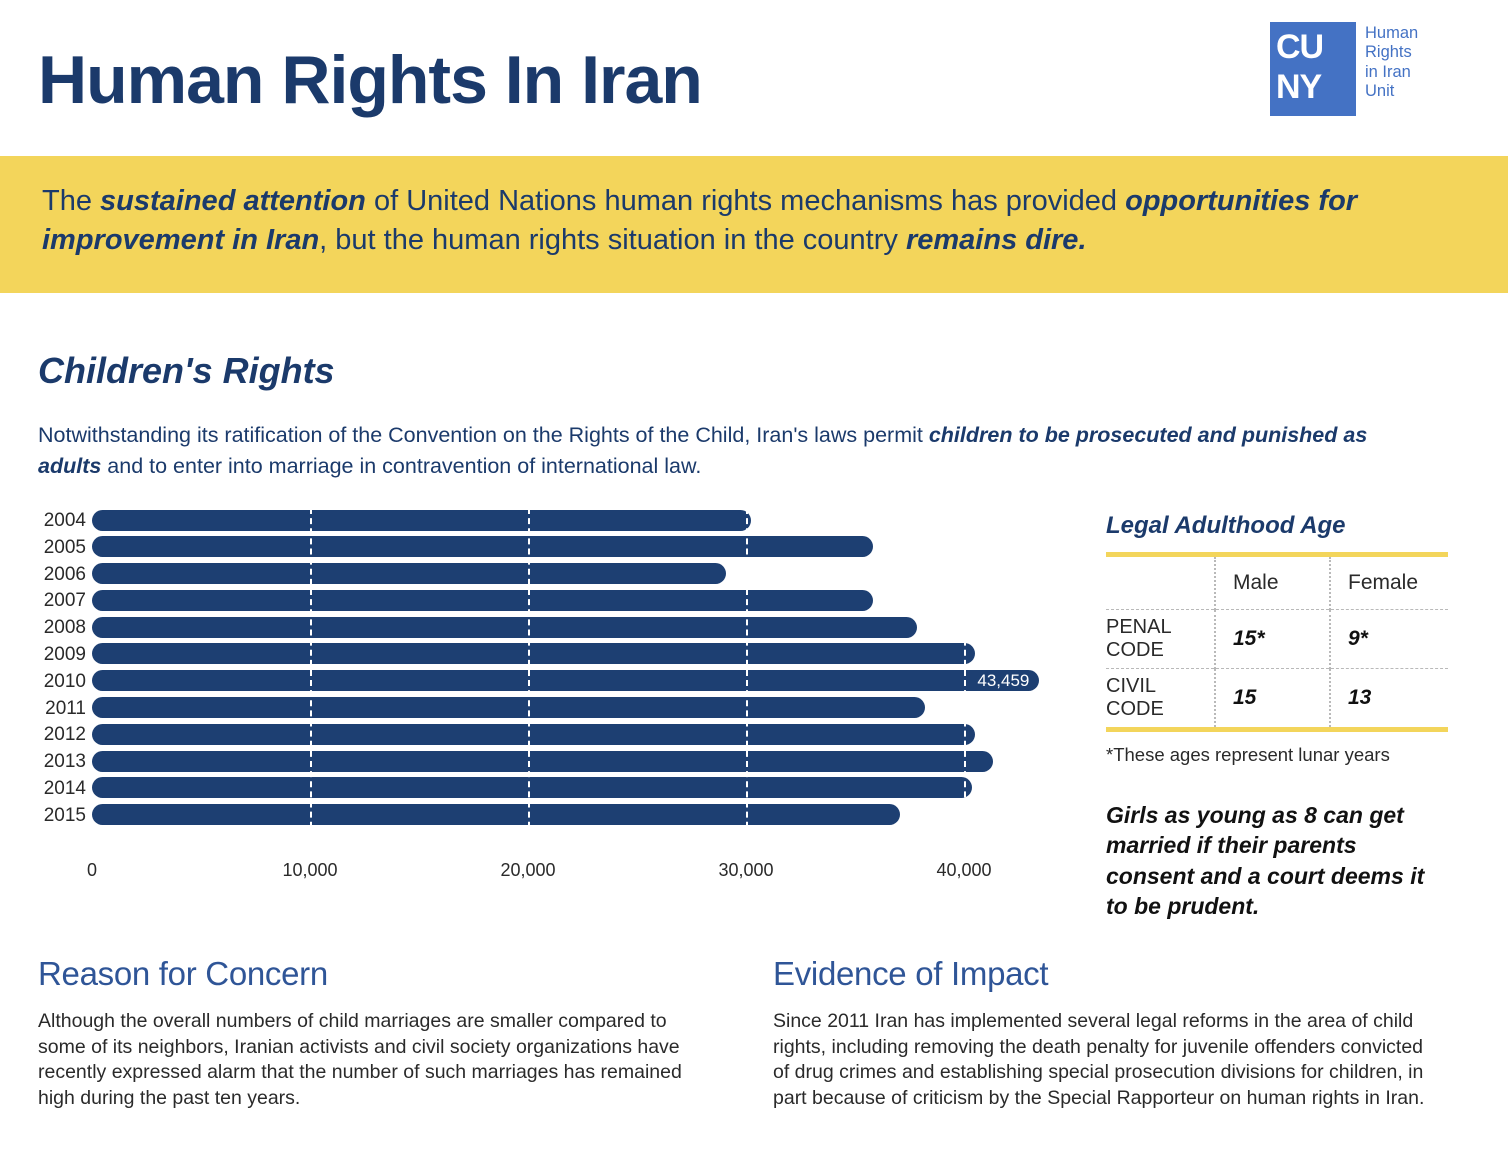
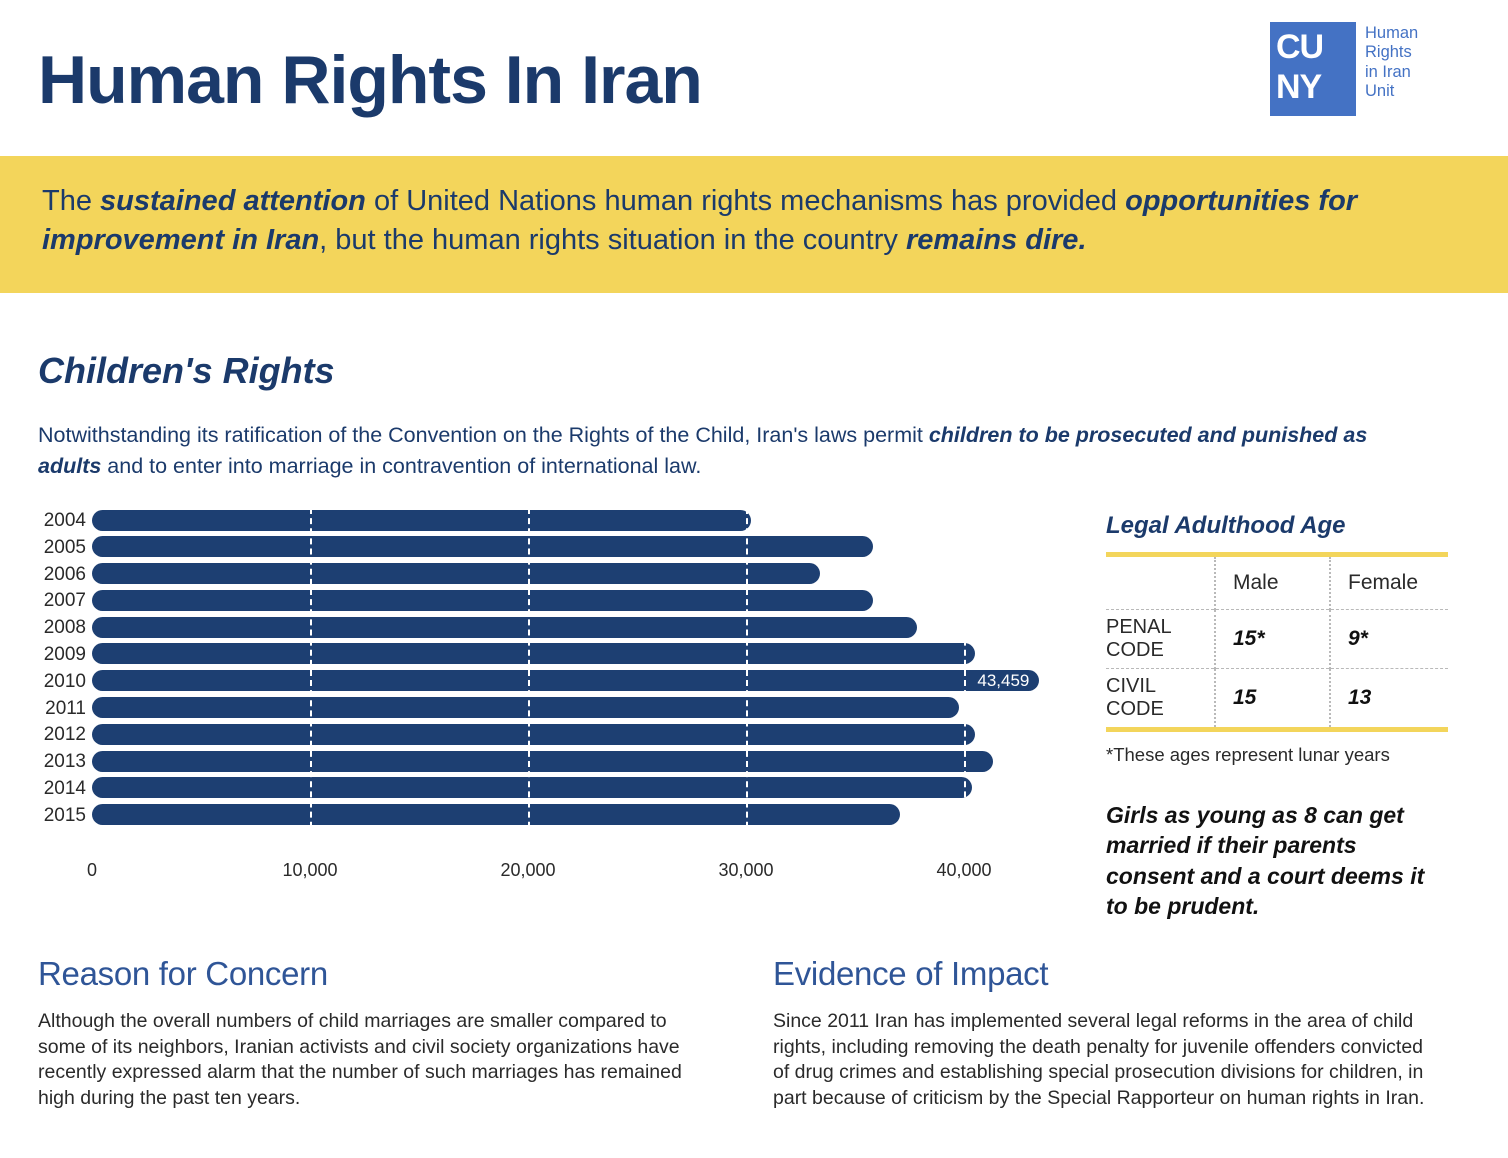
2006: 29100 -> 33400
2011: 38200 -> 39800
